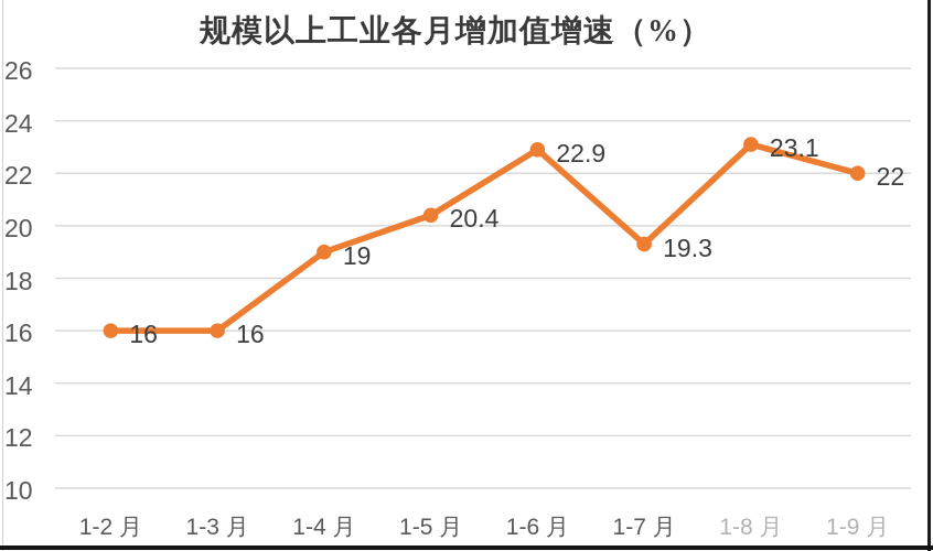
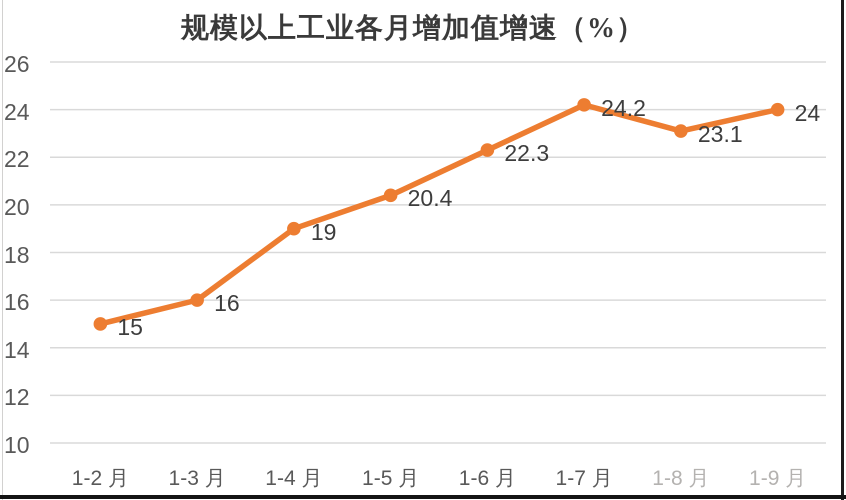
1-2 月: 16 -> 15
1-6 月: 22.9 -> 22.3
1-7 月: 19.3 -> 24.2
1-9 月: 22 -> 24
